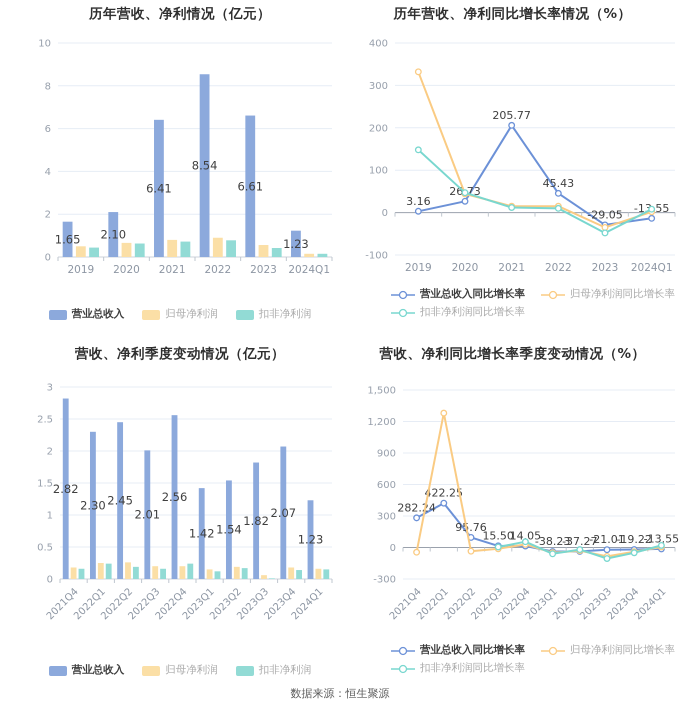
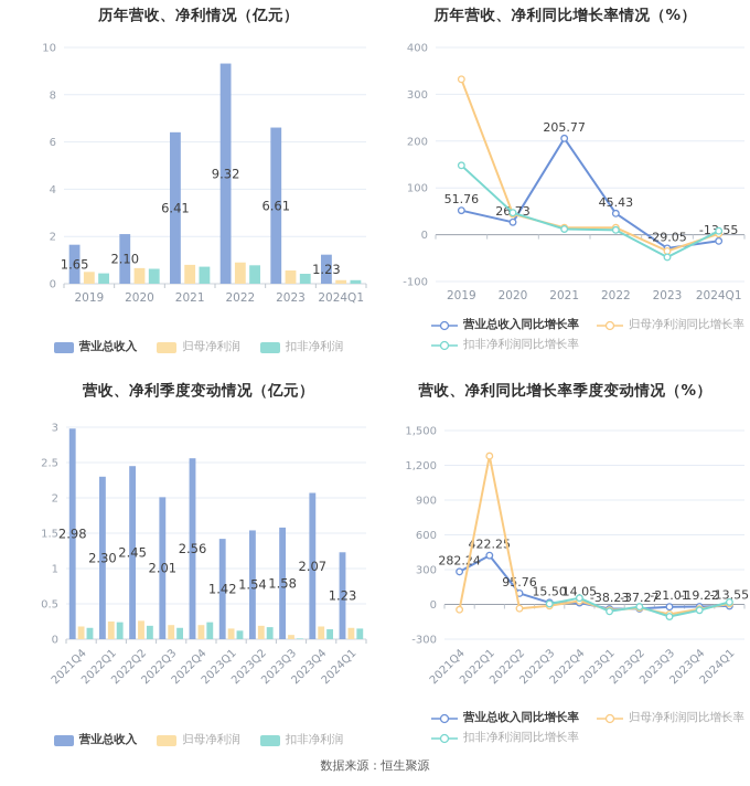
历年营收、净利情况（亿元）/营业总收入/2022: 8.54 -> 9.32
历年营收、净利同比增长率情况（%）/营业总收入同比增长率/2019: 3.16 -> 51.76
营收、净利季度变动情况（亿元）/营业总收入/2021Q4: 2.82 -> 2.98
营收、净利季度变动情况（亿元）/营业总收入/2023Q3: 1.82 -> 1.58
